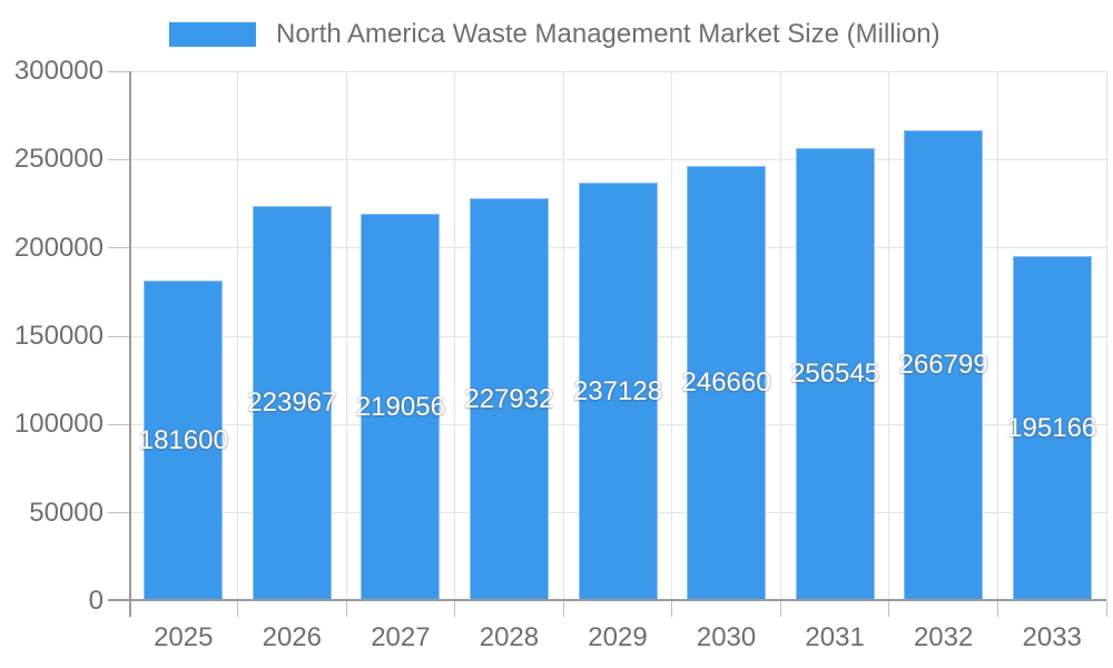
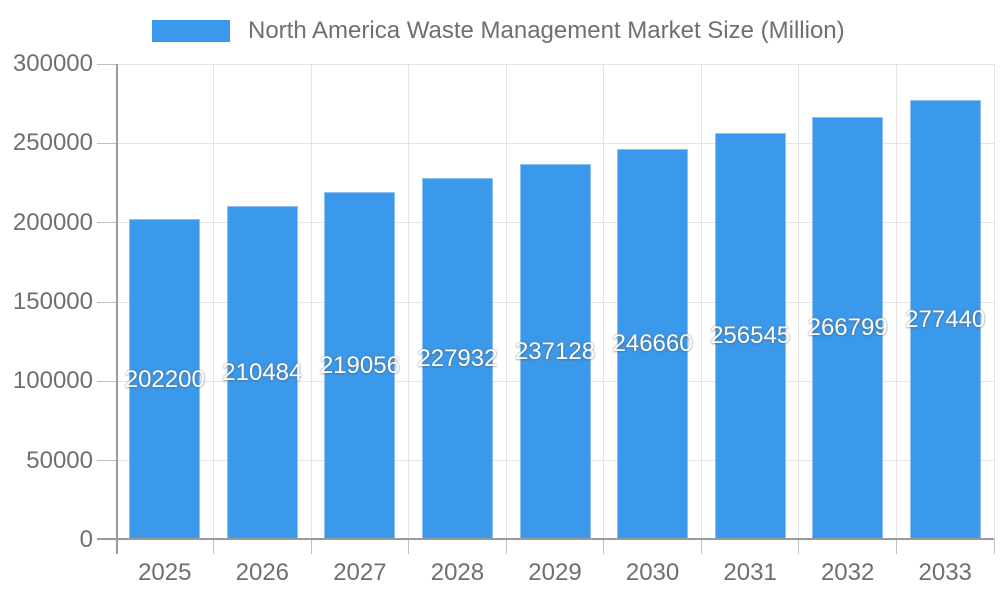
2025: 181600 -> 202200
2026: 223967 -> 210484
2033: 195166 -> 277440
